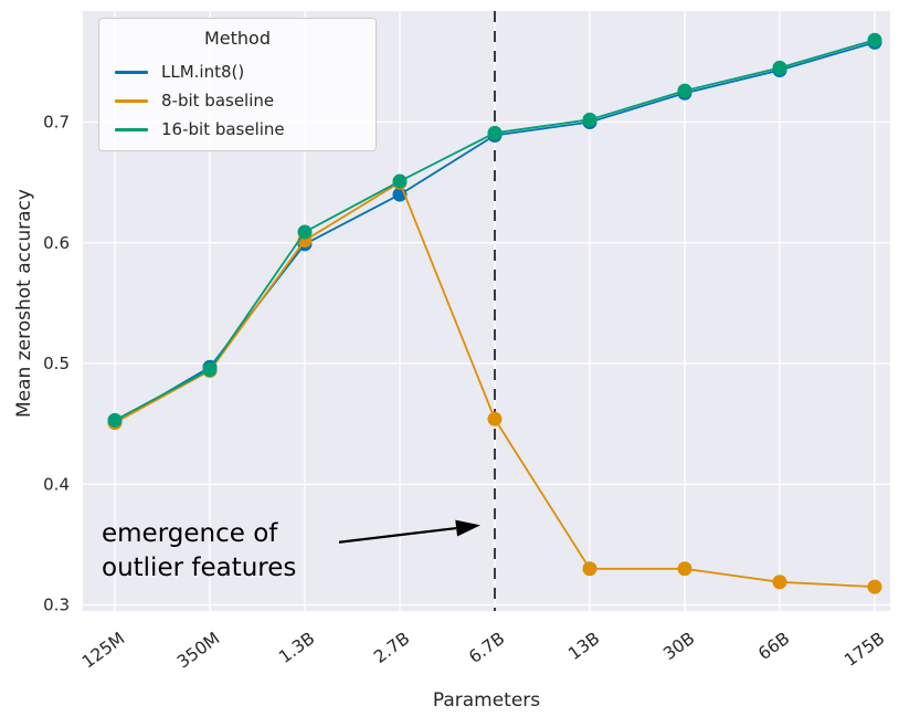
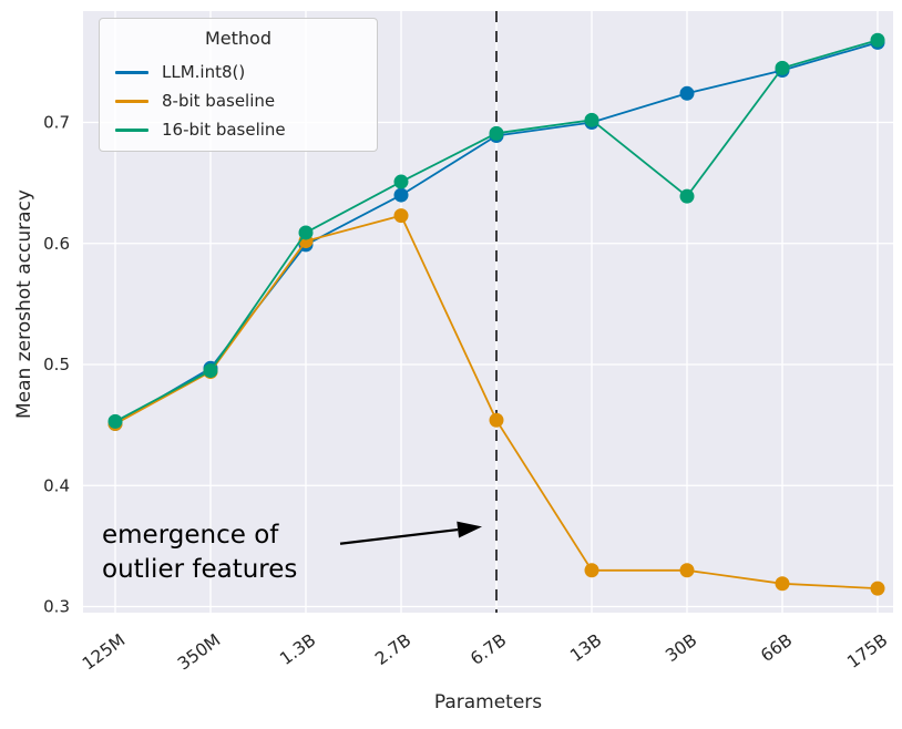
8-bit baseline/2.7B: 0.650 -> 0.623
16-bit baseline/30B: 0.726 -> 0.639
